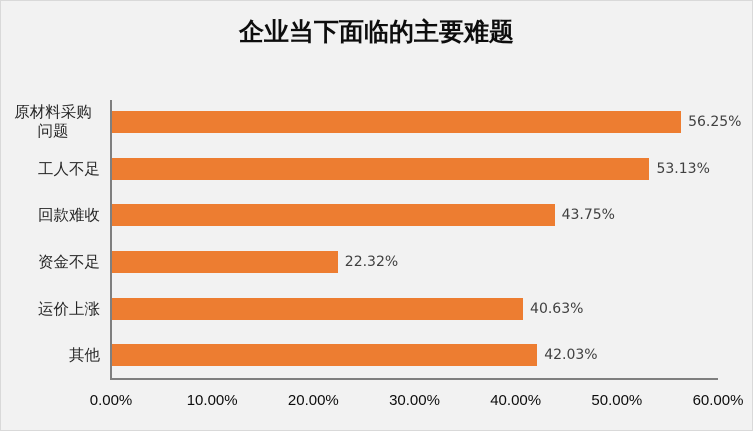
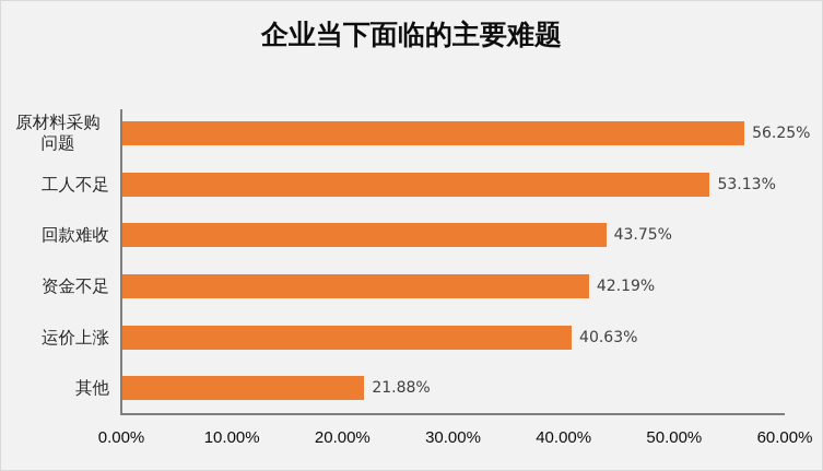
资金不足: 22.32% -> 42.19%
其他: 42.03% -> 21.88%
